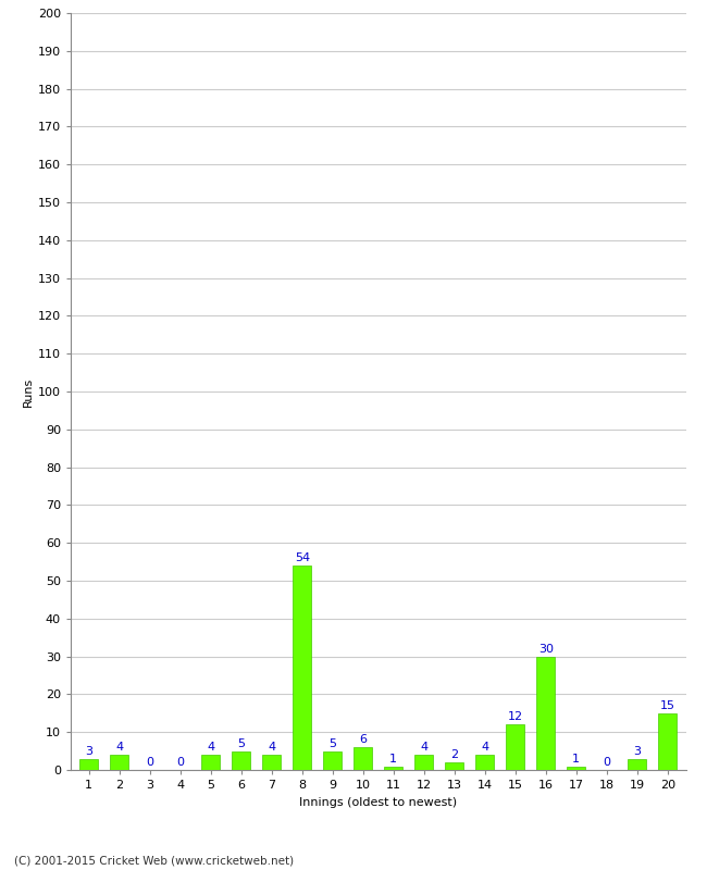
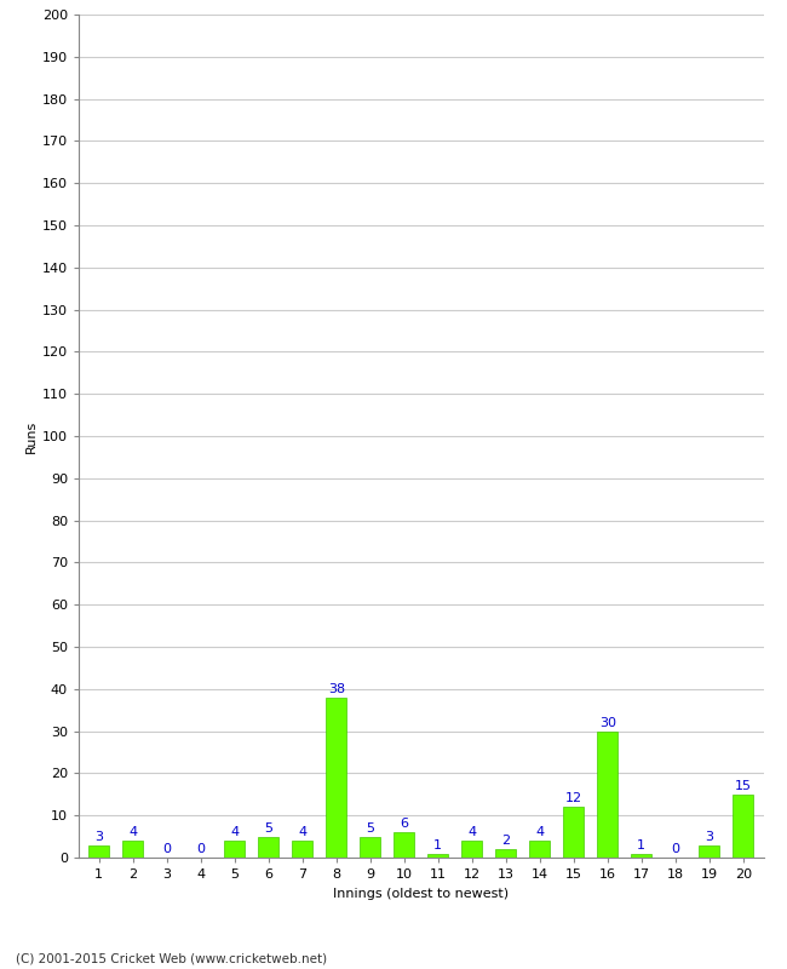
8: 54 -> 38
